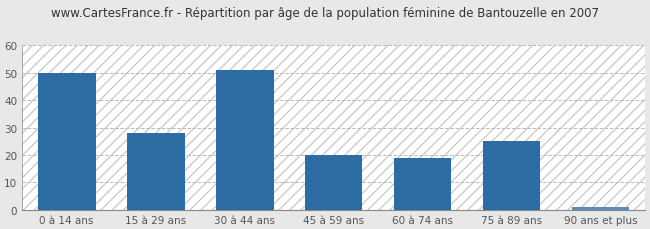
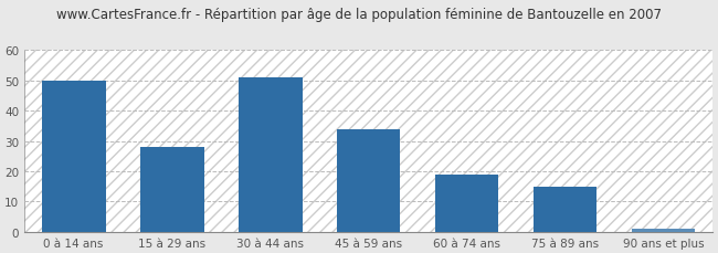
45 à 59 ans: 20 -> 34
75 à 89 ans: 25 -> 15
